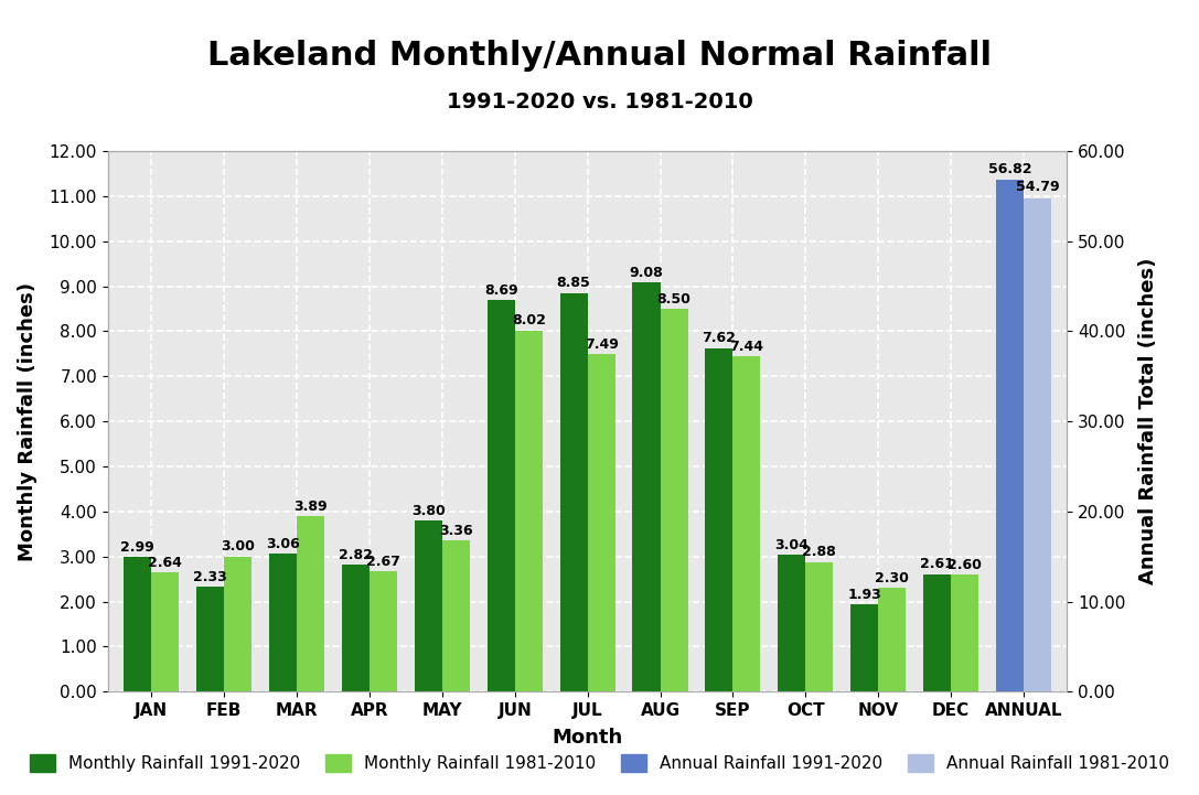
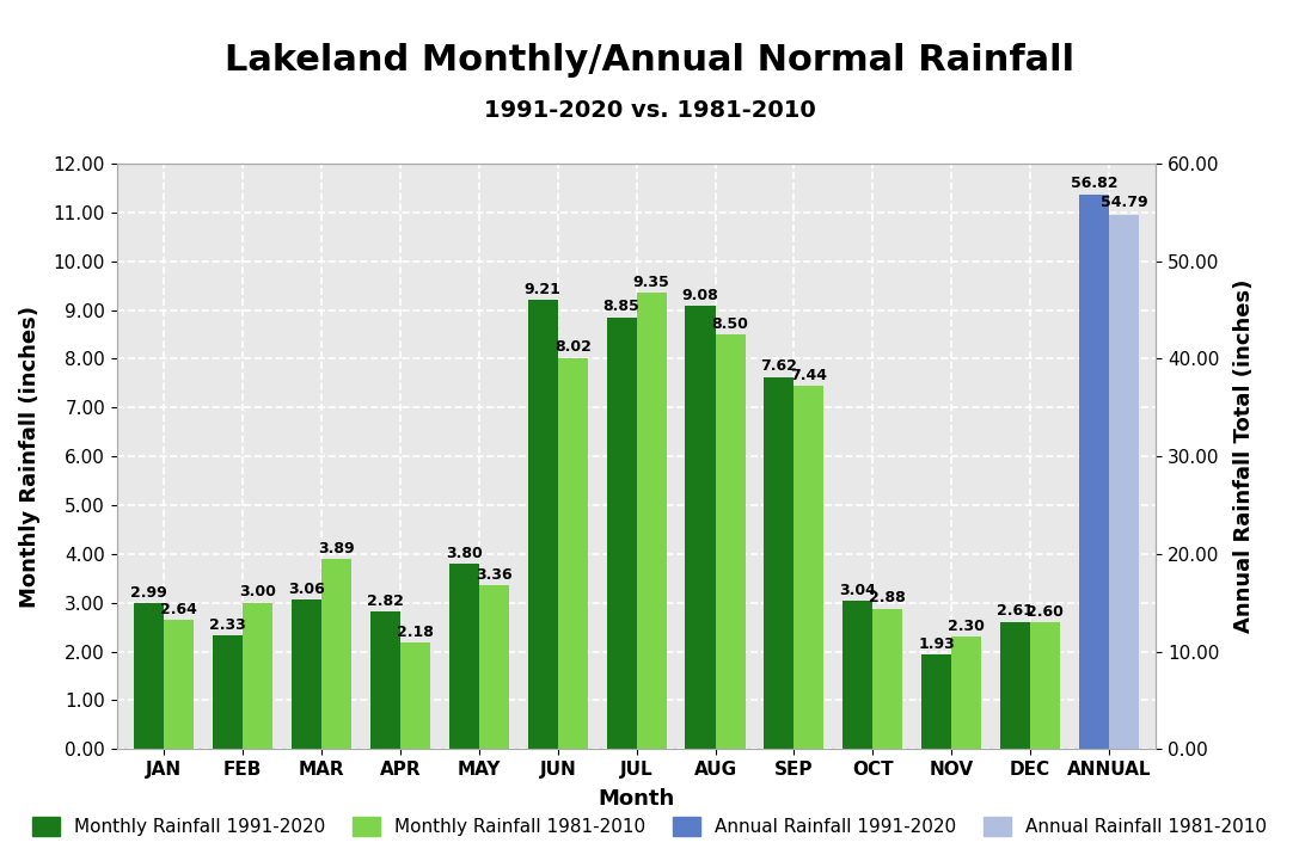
Monthly Rainfall 1981-2010/APR: 2.67 -> 2.18
Monthly Rainfall 1991-2020/JUN: 8.69 -> 9.21
Monthly Rainfall 1981-2010/JUL: 7.49 -> 9.35
